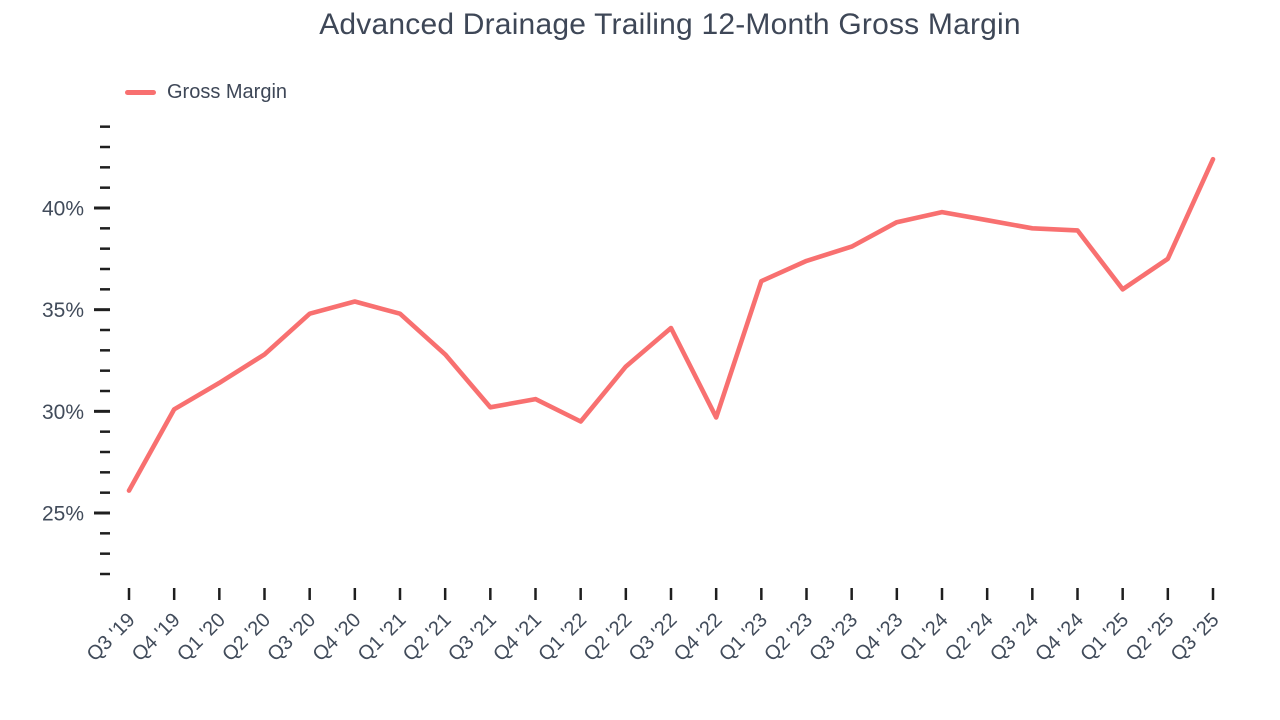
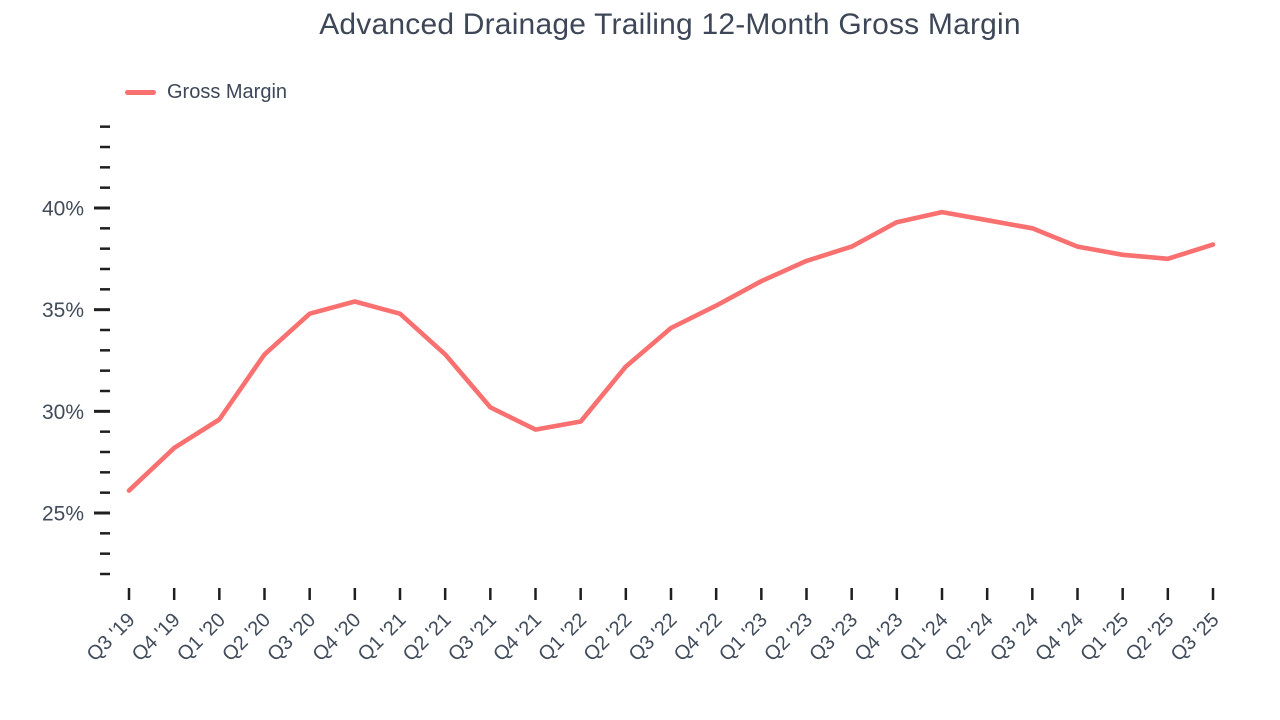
Q4 '19: 30.1% -> 28.2%
Q1 '20: 31.4% -> 29.6%
Q4 '21: 30.6% -> 29.1%
Q4 '22: 29.7% -> 35.2%
Q4 '24: 38.9% -> 38.1%
Q1 '25: 36.0% -> 37.7%
Q3 '25: 42.4% -> 38.2%
